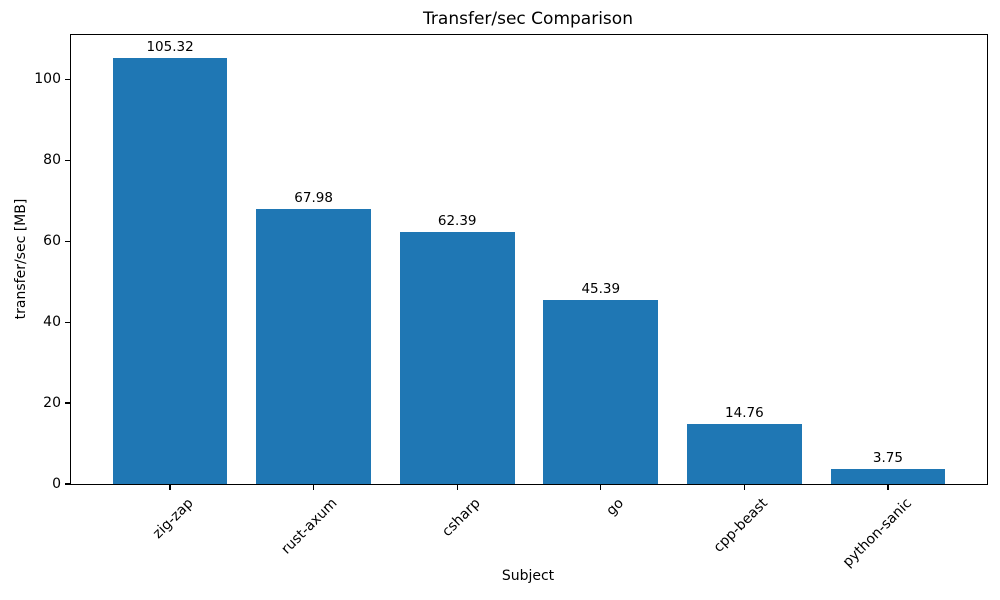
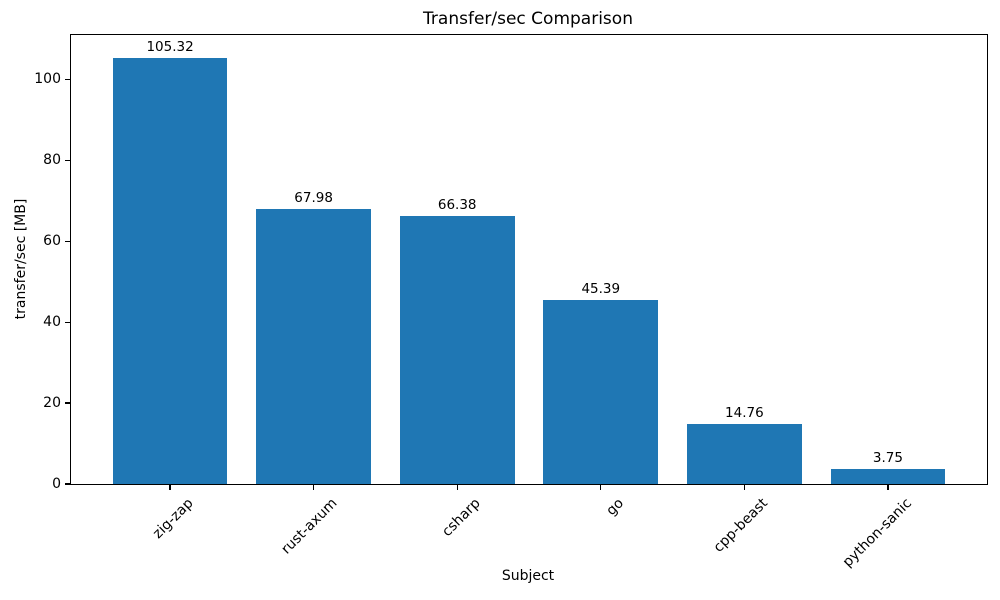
csharp: 62.39 -> 66.38
